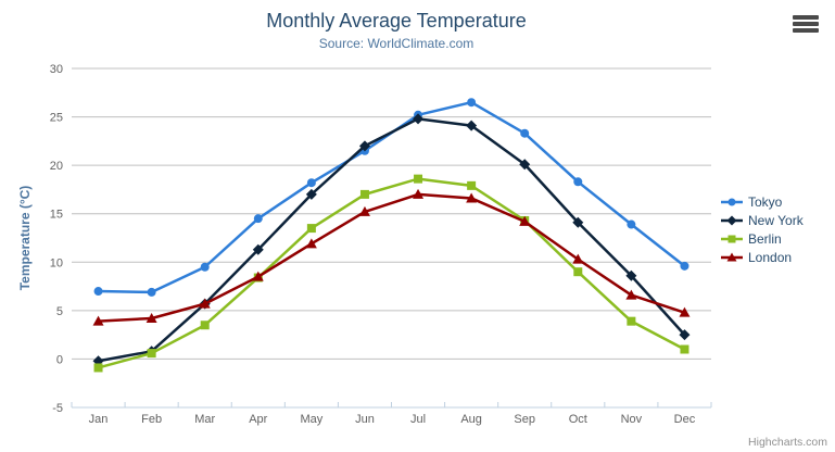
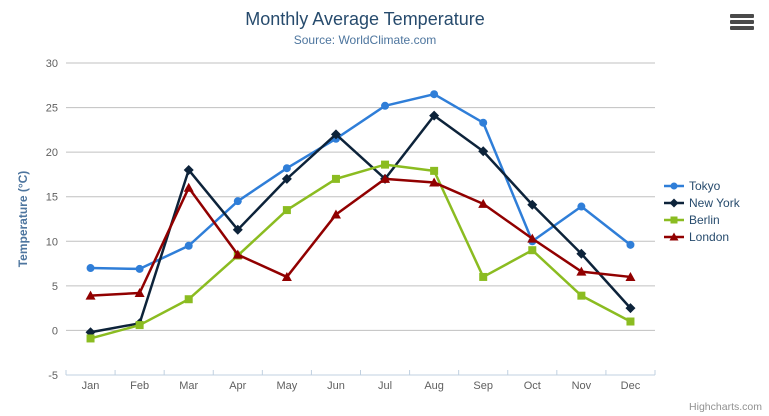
New York/Mar: 6 -> 18
London/Mar: 6 -> 16
London/May: 12 -> 6
London/Jun: 15 -> 13
New York/Jul: 25 -> 17
Berlin/Sep: 14 -> 6
Tokyo/Oct: 18 -> 10
London/Dec: 5 -> 6
